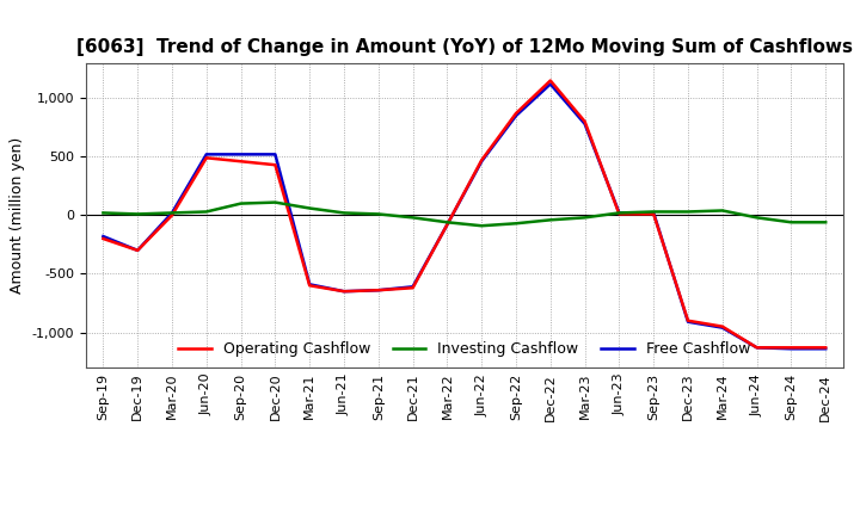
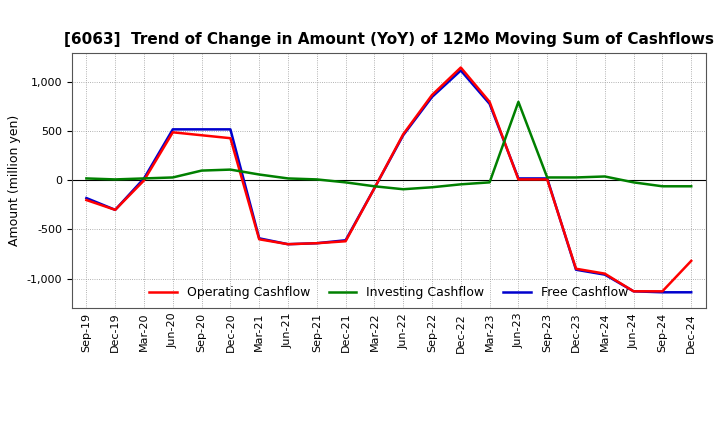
Investing Cashflow/Jun-23: 20 -> 800
Operating Cashflow/Dec-24: -1,130 -> -820
